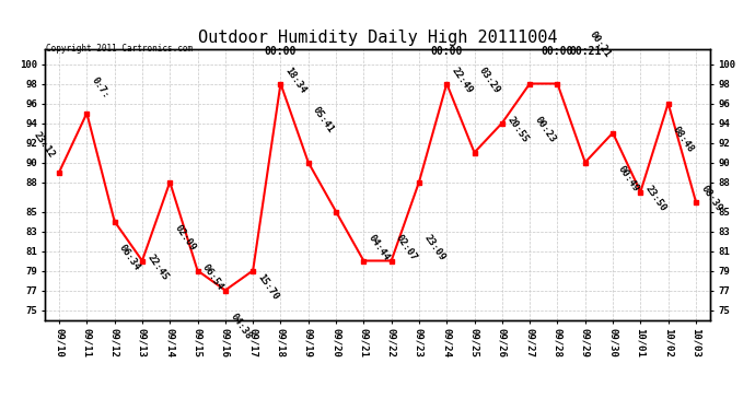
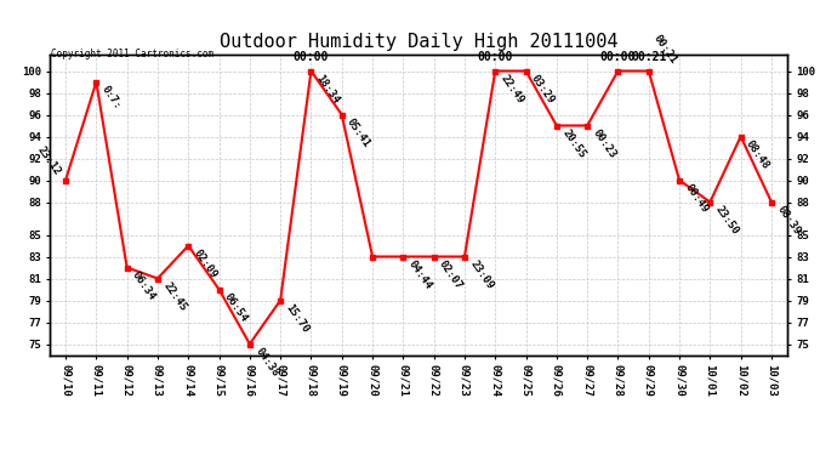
09/10: 89 -> 90
09/11: 95 -> 99
09/12: 84 -> 82
09/13: 80 -> 81
09/14: 88 -> 84
09/15: 79 -> 80
09/16: 77 -> 75
09/18: 98 -> 100
09/19: 90 -> 96
09/20: 85 -> 83
09/21: 80 -> 83
09/22: 80 -> 83
09/23: 88 -> 83
09/24: 98 -> 100
09/25: 91 -> 100
09/26: 94 -> 95
09/27: 98 -> 95
09/28: 98 -> 100
09/29: 90 -> 100
09/30: 93 -> 90
10/01: 87 -> 88
10/02: 96 -> 94
10/03: 86 -> 88
